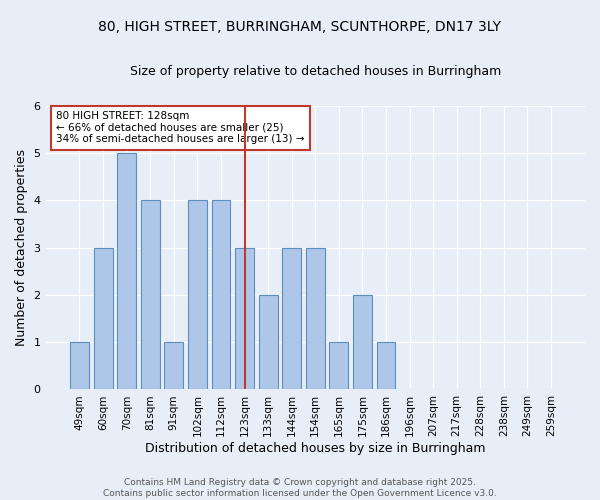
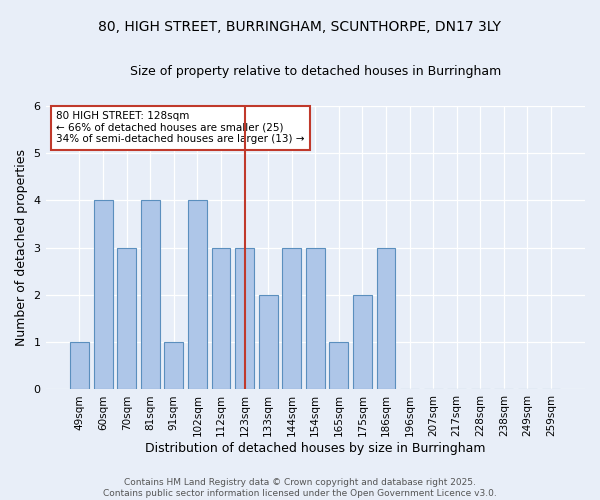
60sqm: 3 -> 4
70sqm: 5 -> 3
112sqm: 4 -> 3
186sqm: 1 -> 3
